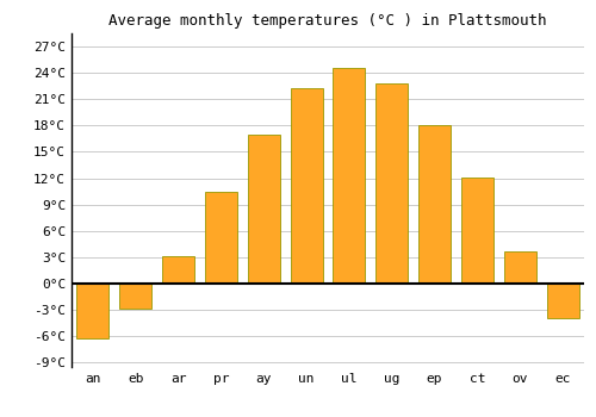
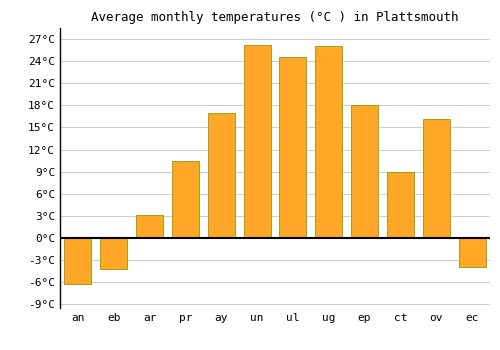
eb: -2.8°C -> -4.2°C
un: 22.2°C -> 26.2°C
ug: 22.8°C -> 26.0°C
ct: 12.1°C -> 9.0°C
ov: 3.7°C -> 16.2°C
